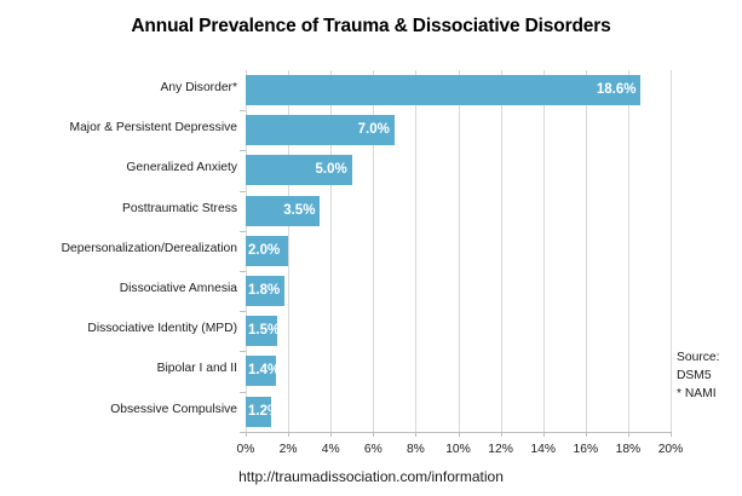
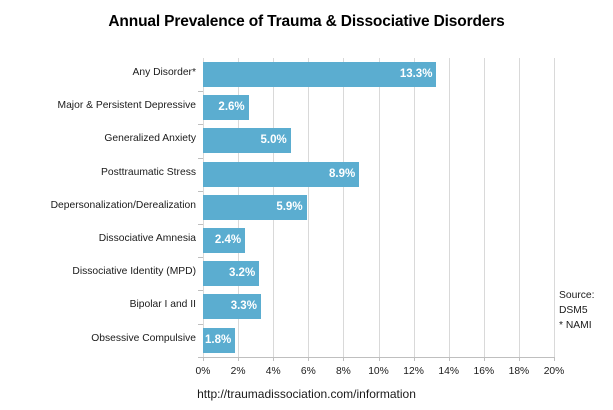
Any Disorder*: 18.6% -> 13.3%
Major & Persistent Depressive: 7.0% -> 2.6%
Posttraumatic Stress: 3.5% -> 8.9%
Depersonalization/Derealization: 2.0% -> 5.9%
Dissociative Amnesia: 1.8% -> 2.4%
Dissociative Identity (MPD): 1.5% -> 3.2%
Bipolar I and II: 1.4% -> 3.3%
Obsessive Compulsive: 1.2% -> 1.8%
